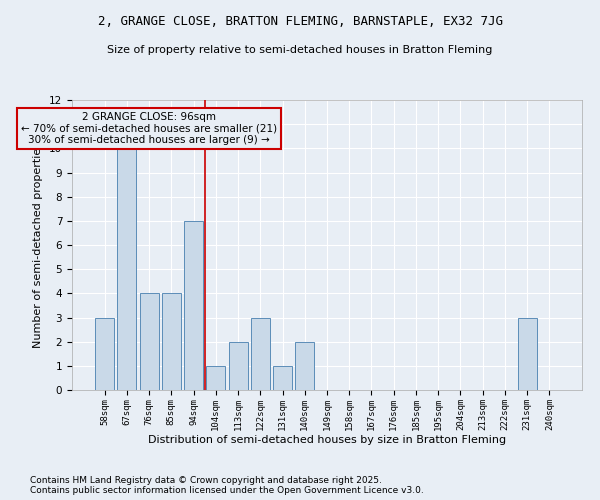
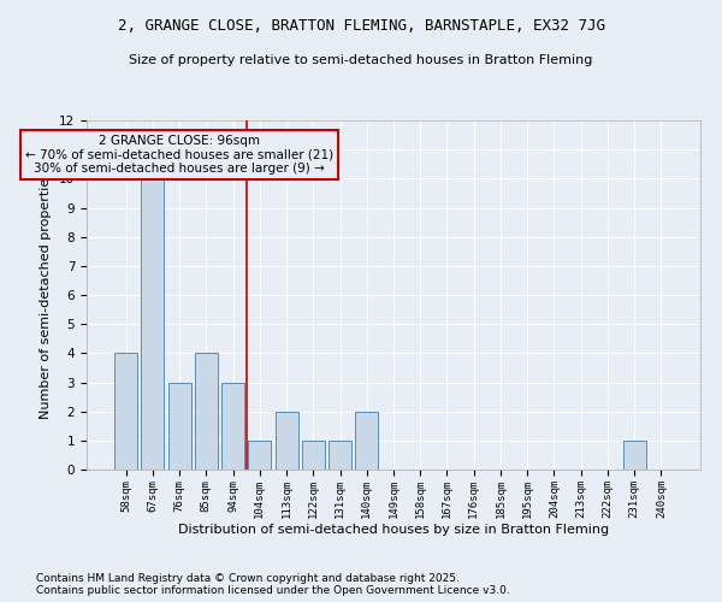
58sqm: 3 -> 4
76sqm: 4 -> 3
94sqm: 7 -> 3
122sqm: 3 -> 1
231sqm: 3 -> 1
